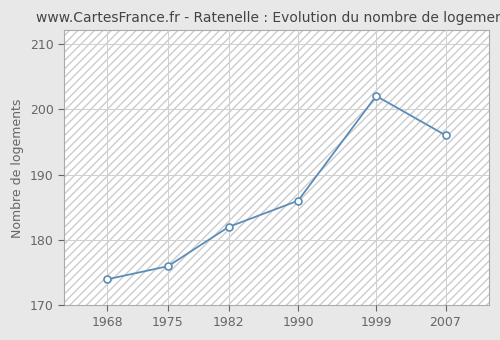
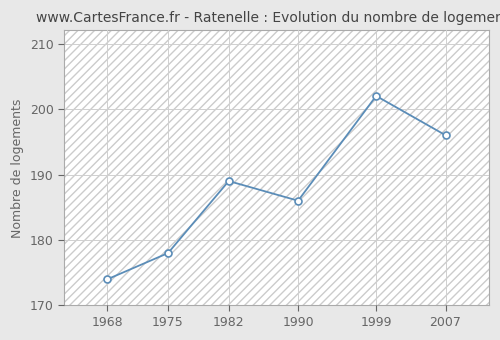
1975: 176 -> 178
1982: 182 -> 189
